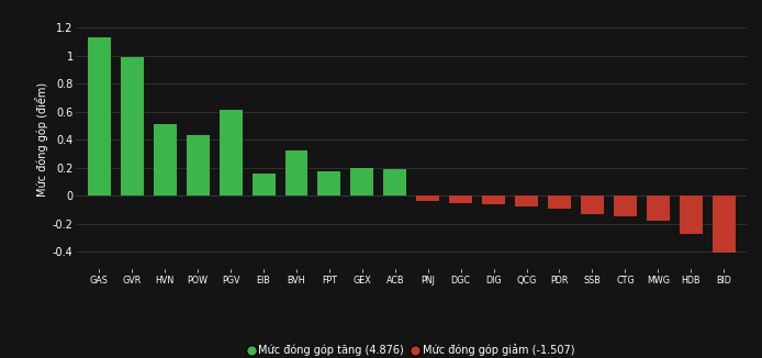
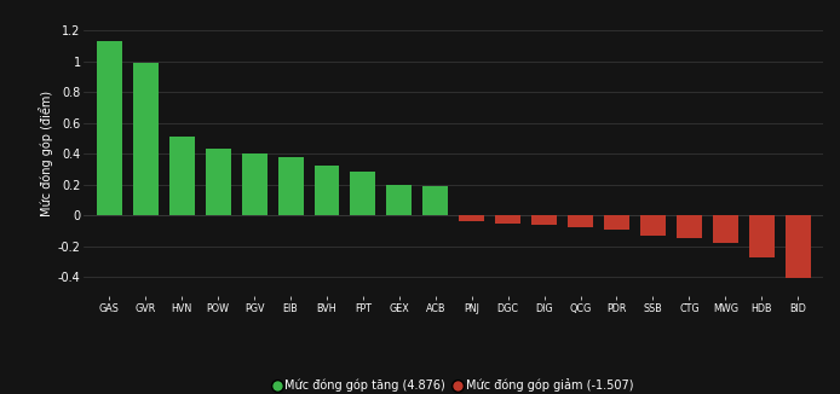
PGV: 0.61 -> 0.40
EIB: 0.16 -> 0.38
FPT: 0.17 -> 0.28
